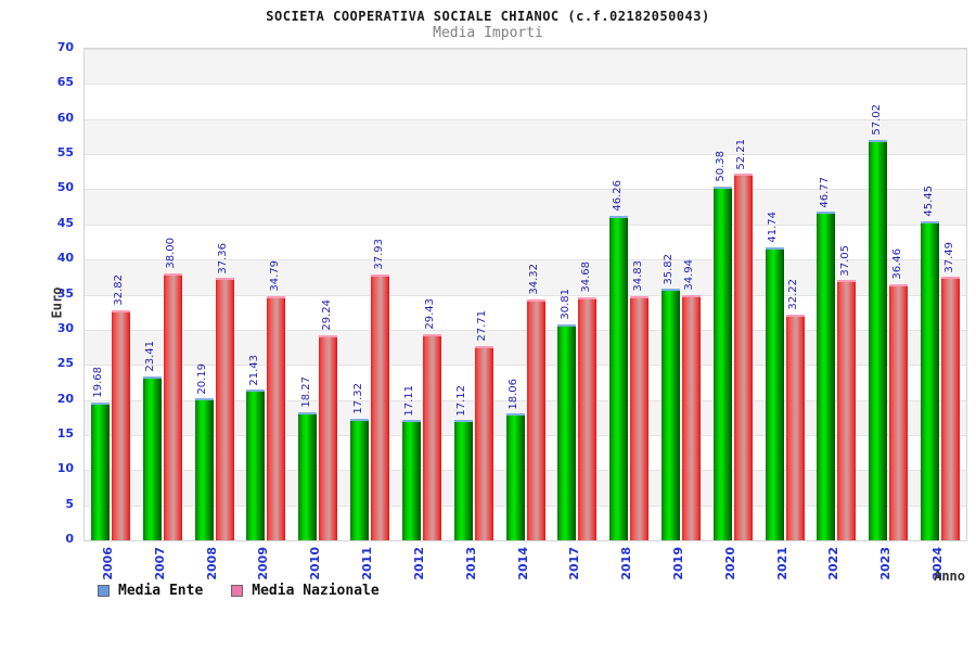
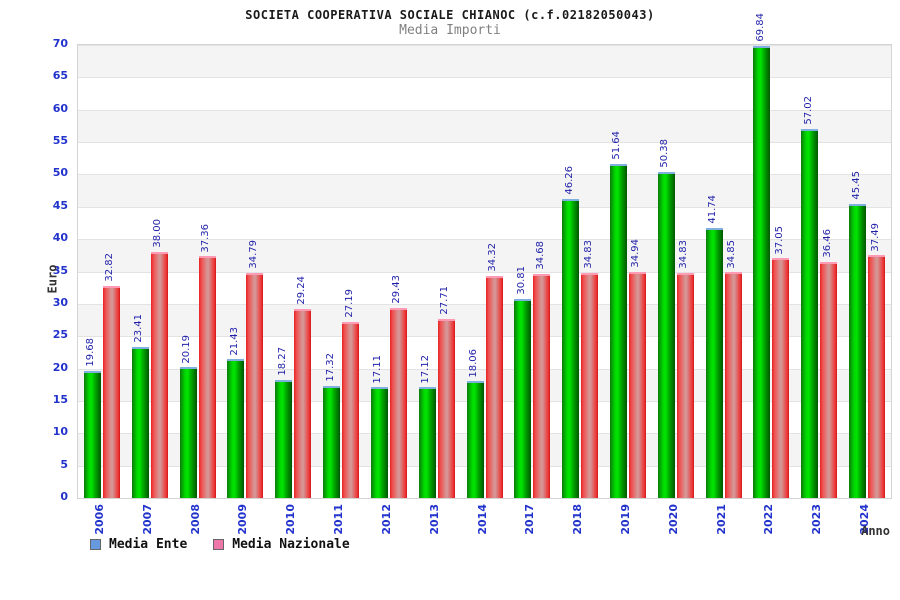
Media Nazionale/2011: 37.93 -> 27.19
Media Ente/2019: 35.82 -> 51.64
Media Nazionale/2020: 52.21 -> 34.83
Media Nazionale/2021: 32.22 -> 34.85
Media Ente/2022: 46.77 -> 69.84
